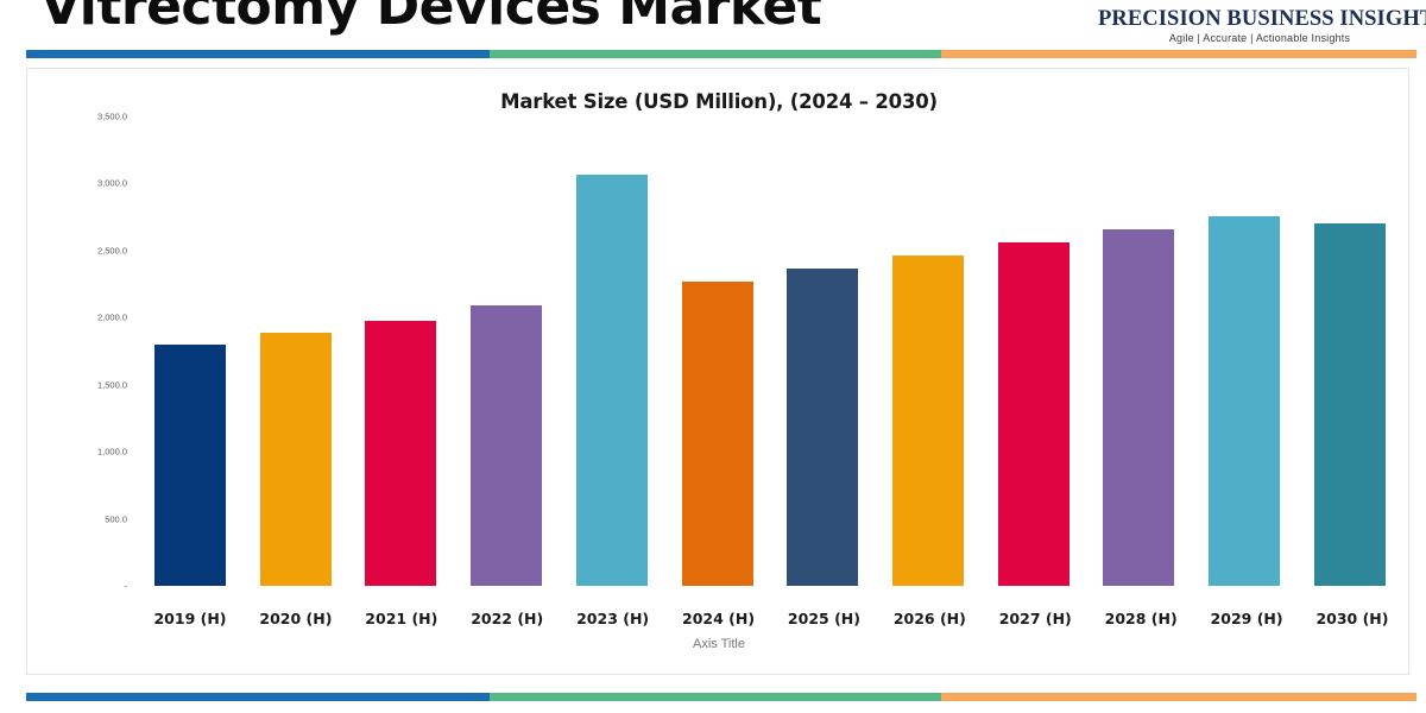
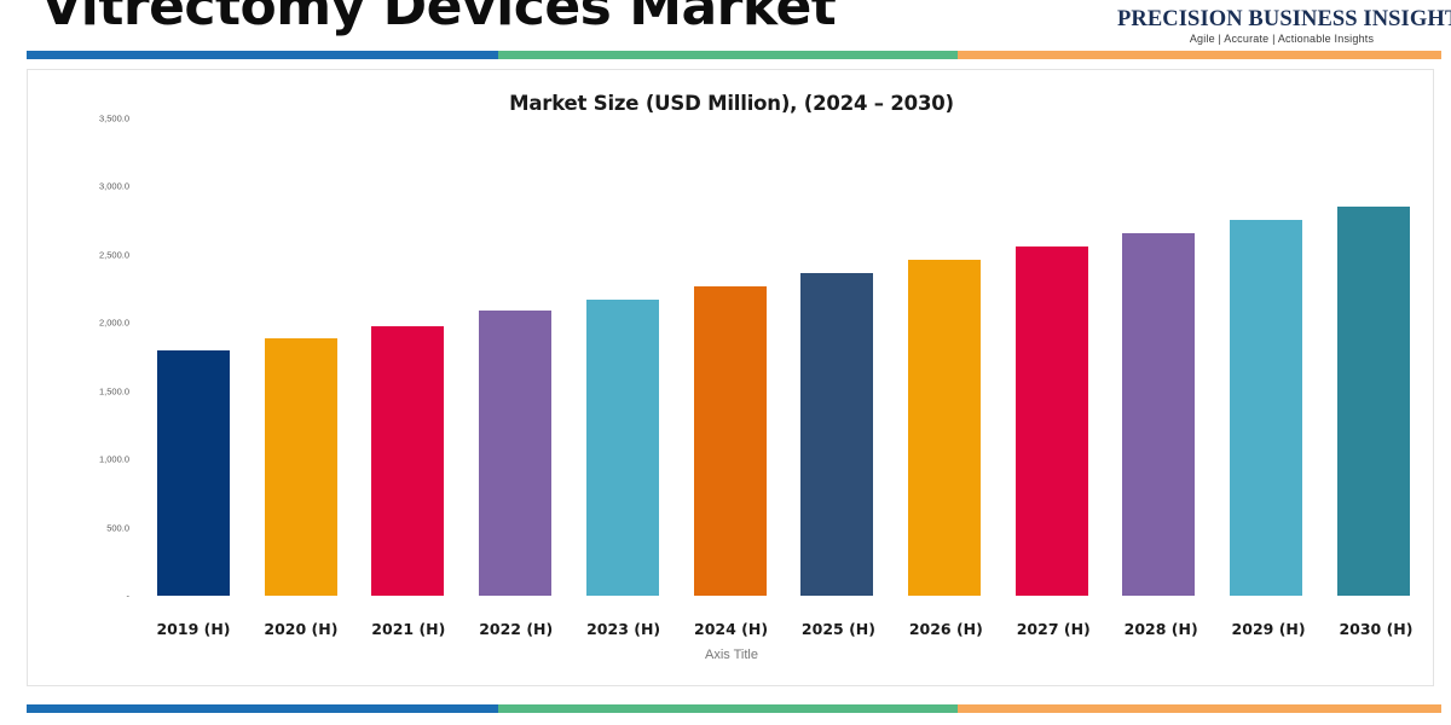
2023 (H): 3070 -> 2180
2030 (H): 2700 -> 2850
